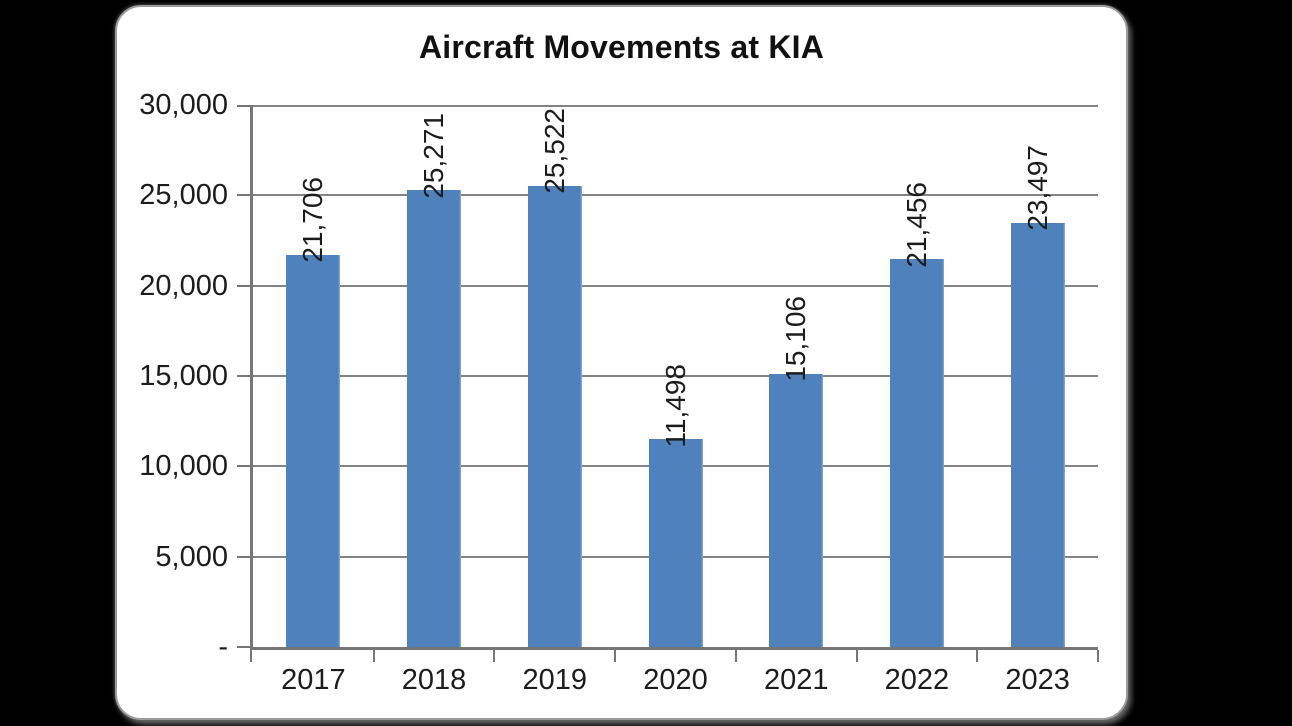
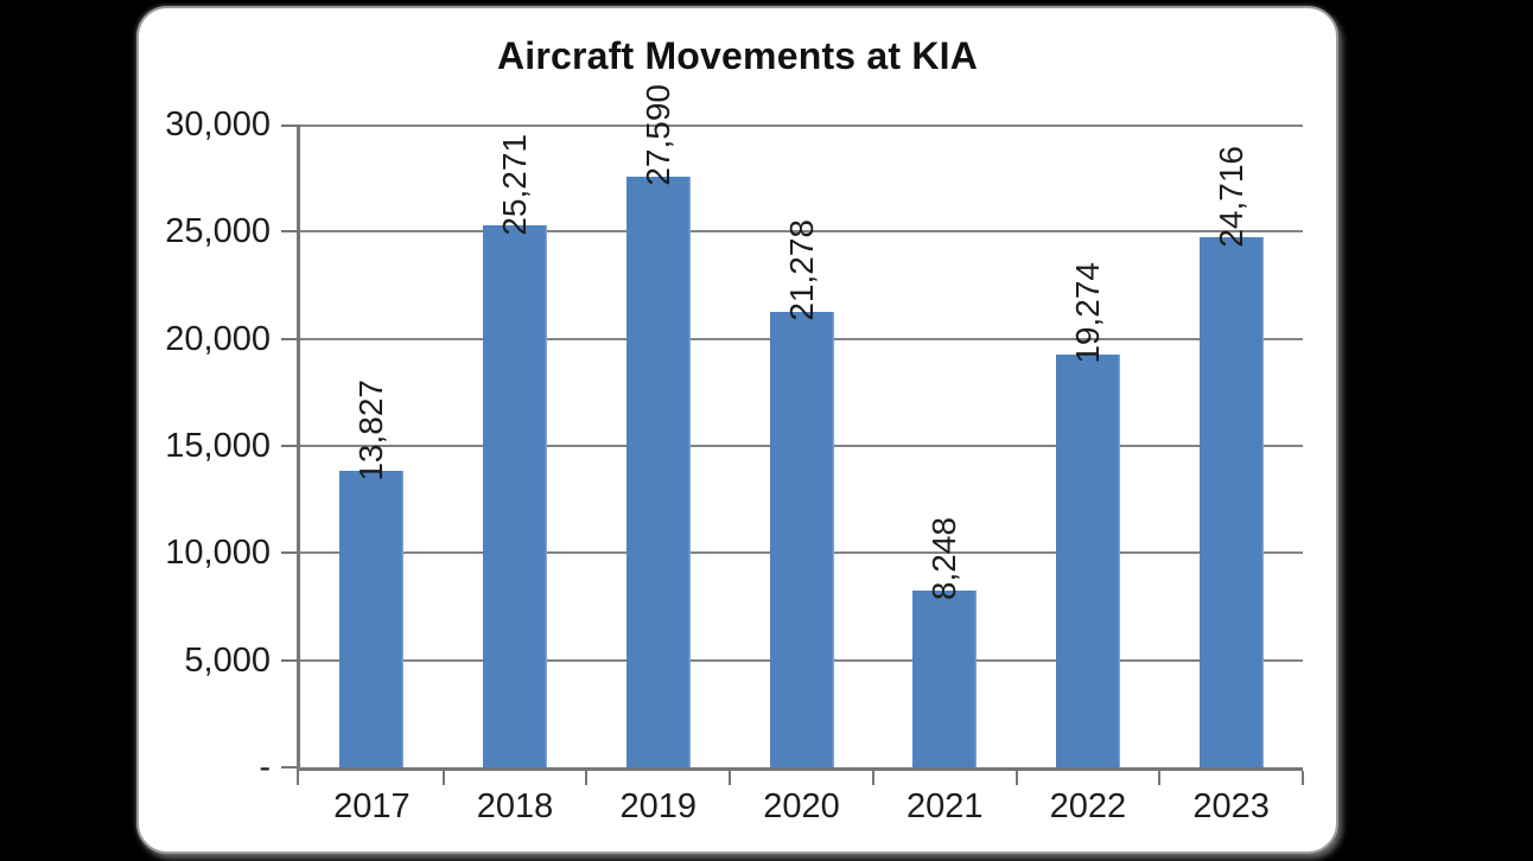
2017: 21,706 -> 13,827
2019: 25,522 -> 27,590
2020: 11,498 -> 21,278
2021: 15,106 -> 8,248
2022: 21,456 -> 19,274
2023: 23,497 -> 24,716
